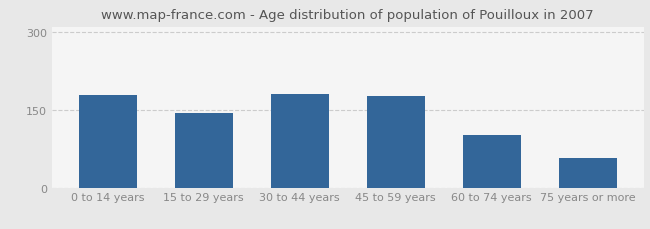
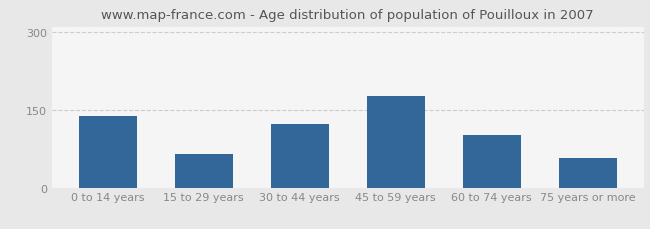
0 to 14 years: 178 -> 138
15 to 29 years: 144 -> 64
30 to 44 years: 181 -> 122
